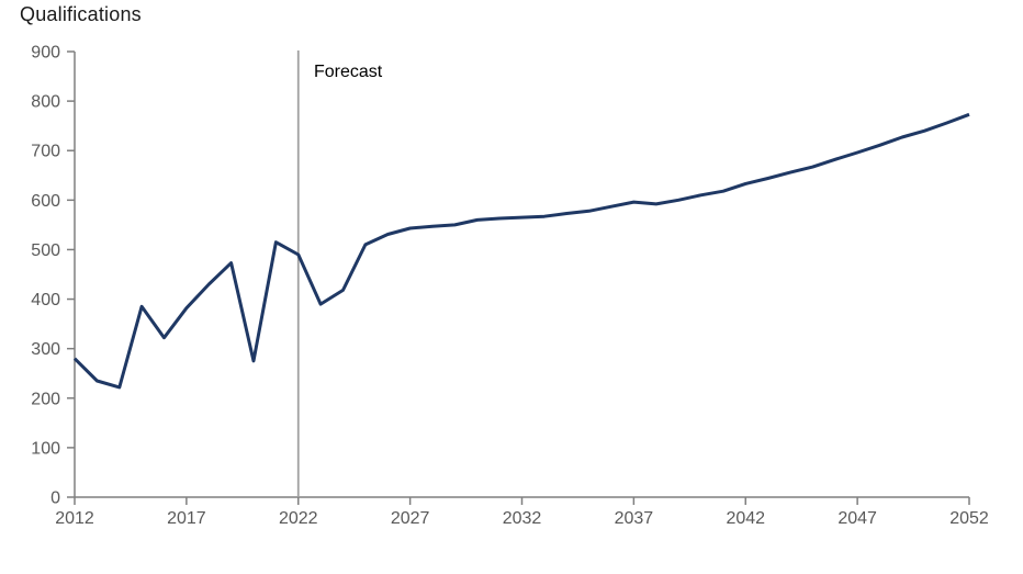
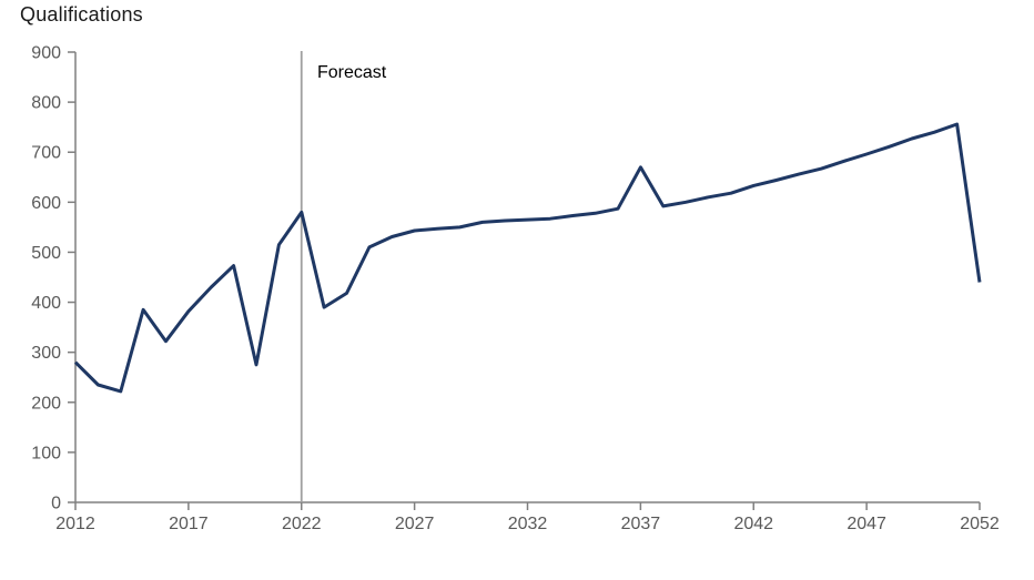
2022: 490 -> 580
2037: 600 -> 670
2052: 770 -> 440
